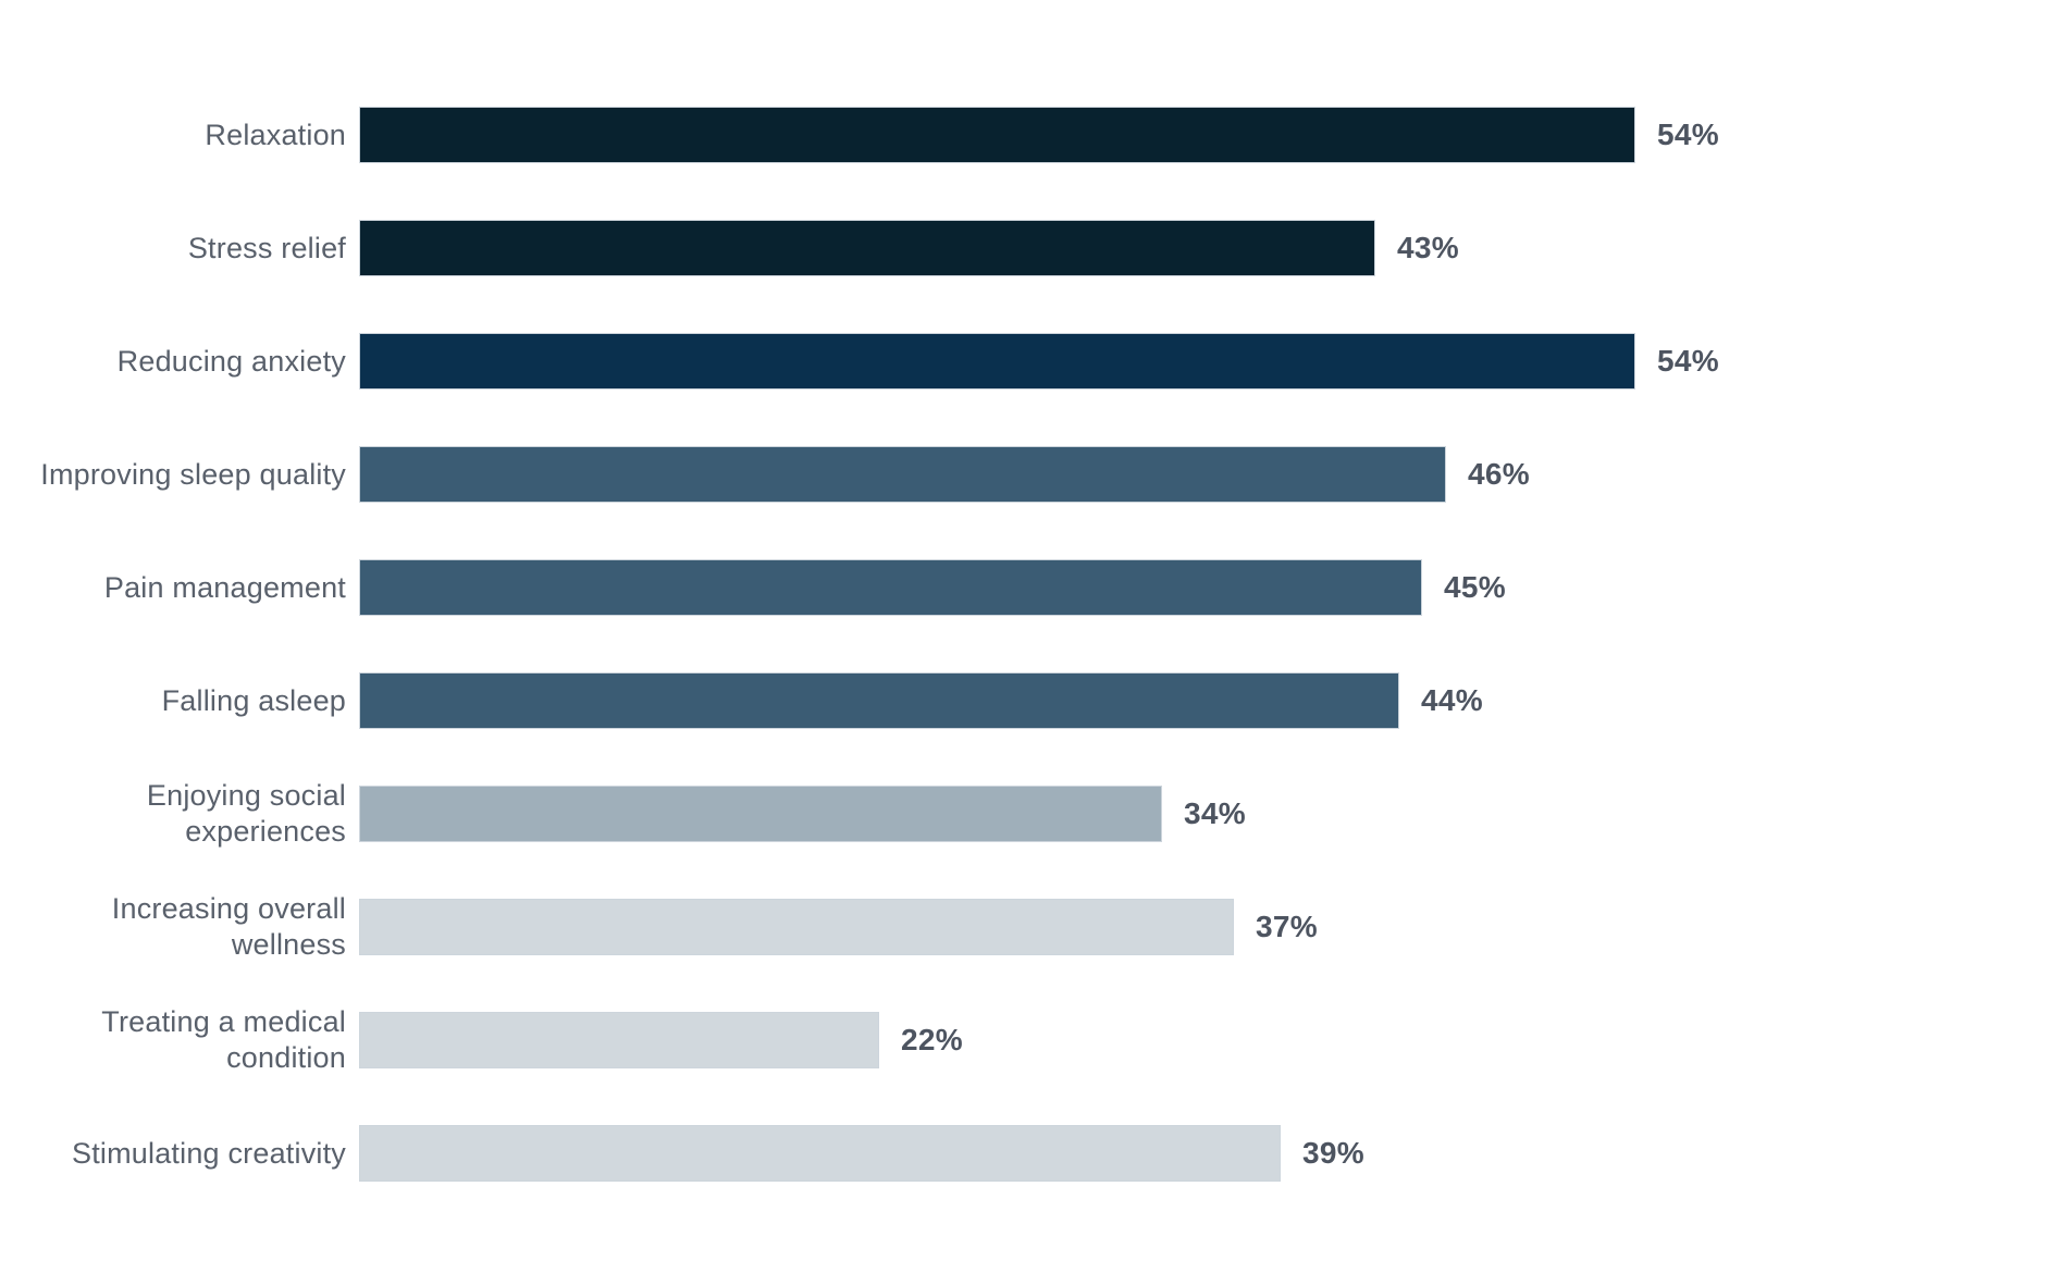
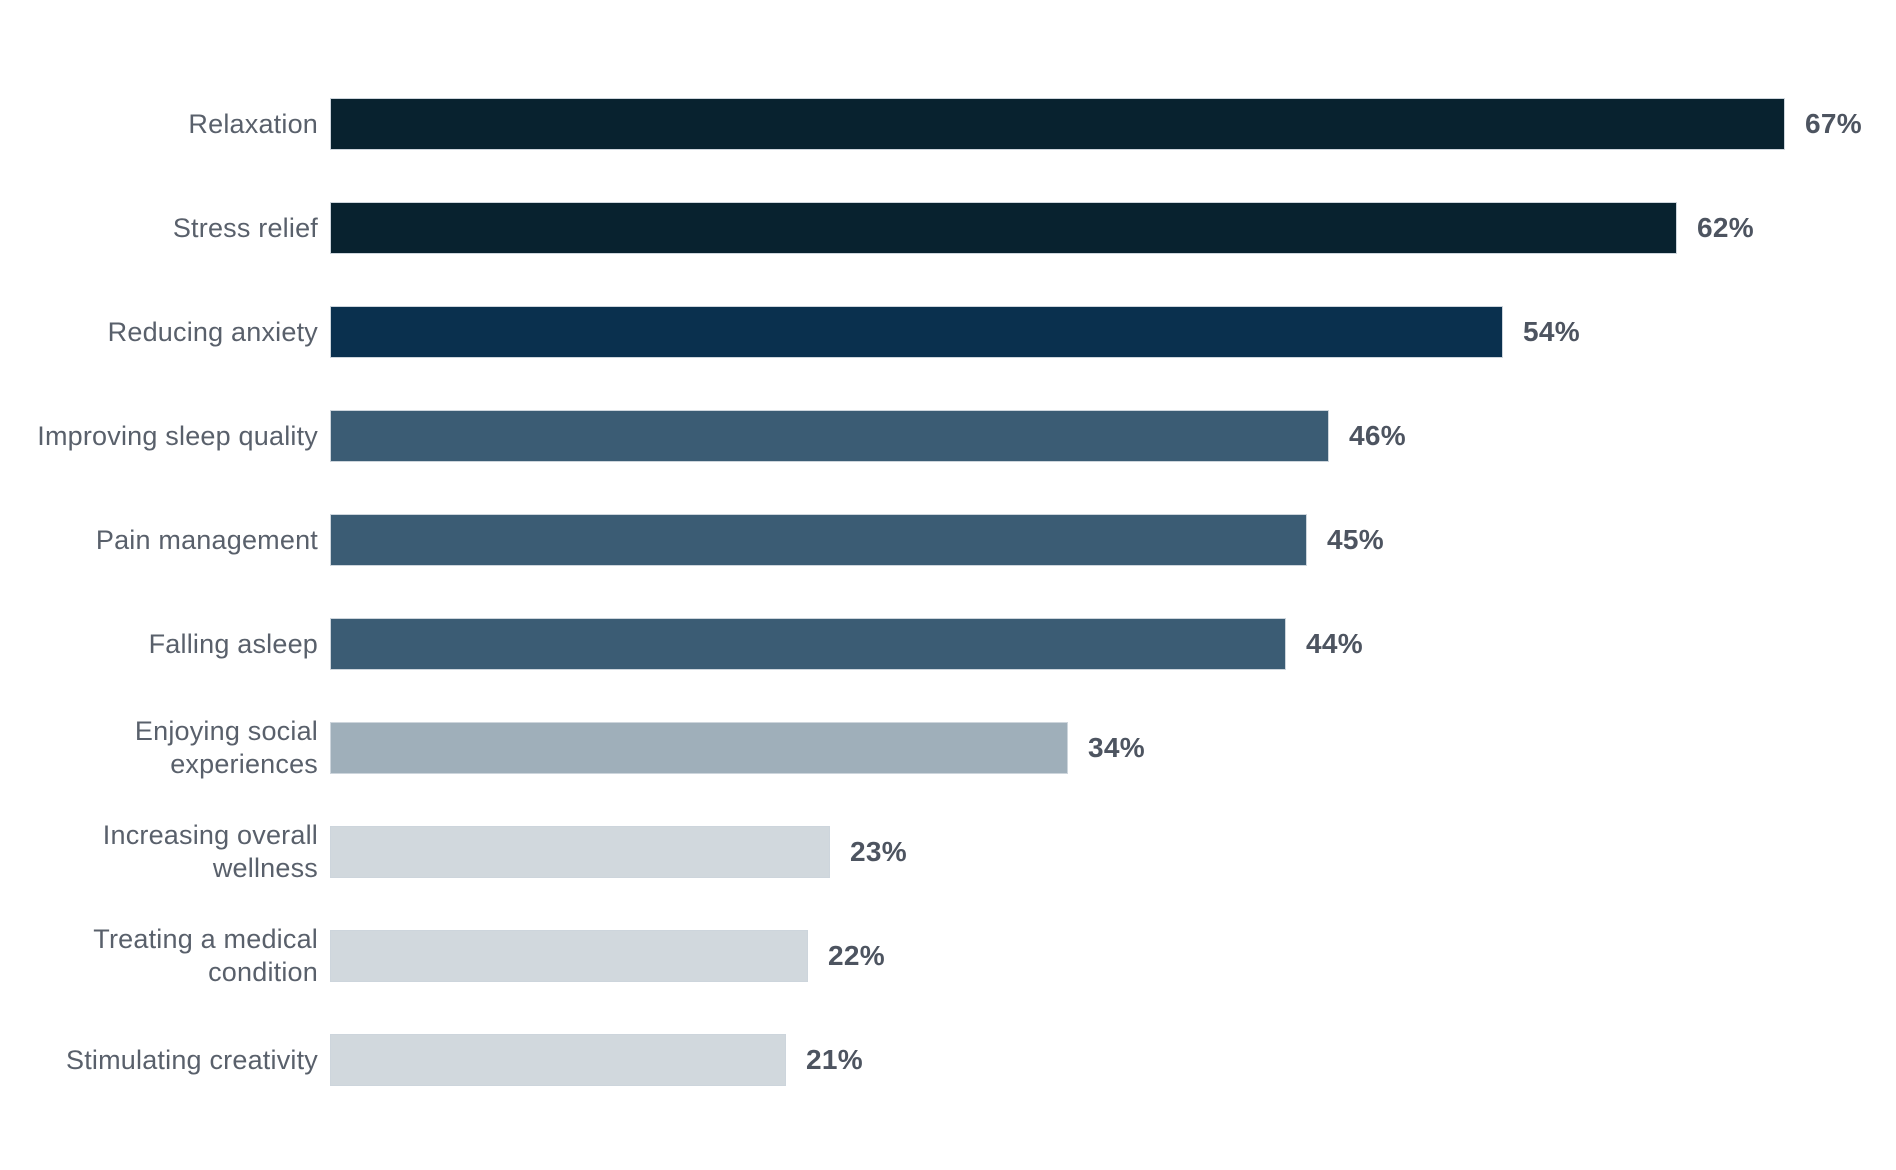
Relaxation: 54% -> 67%
Stress relief: 43% -> 62%
Increasing overall wellness: 37% -> 23%
Stimulating creativity: 39% -> 21%
